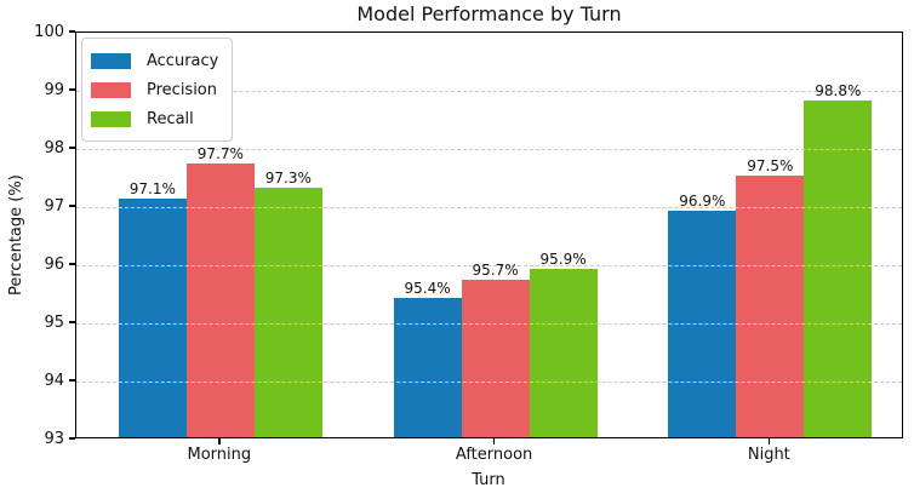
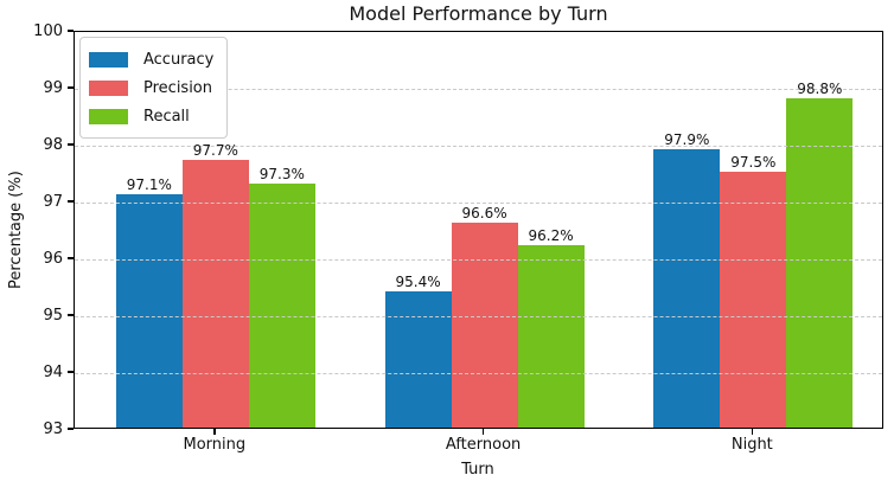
Precision/Afternoon: 95.7% -> 96.6%
Recall/Afternoon: 95.9% -> 96.2%
Accuracy/Night: 96.9% -> 97.9%
